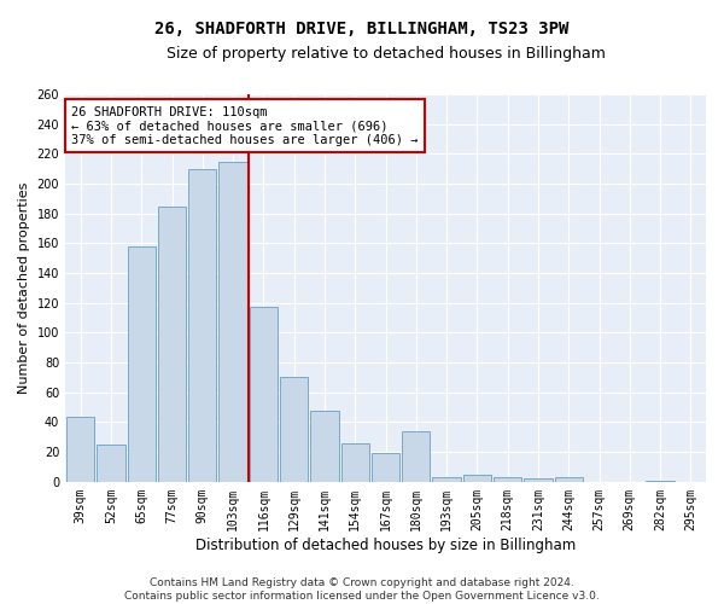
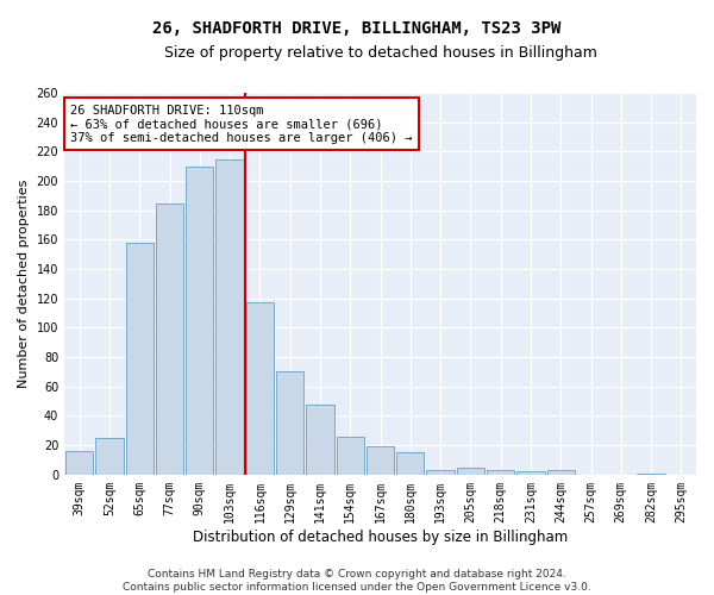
39sqm: 44 -> 16
180sqm: 34 -> 15
